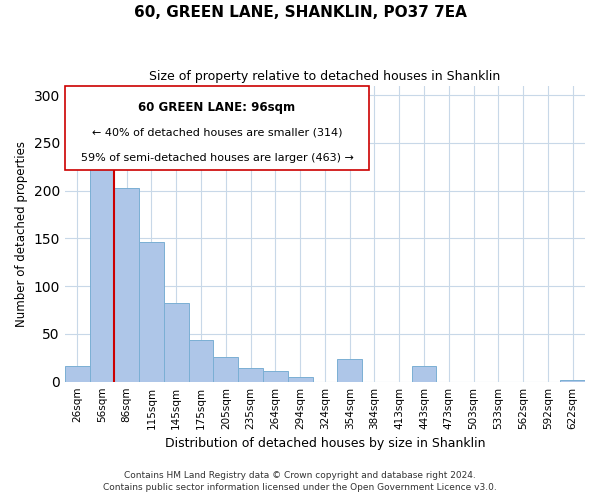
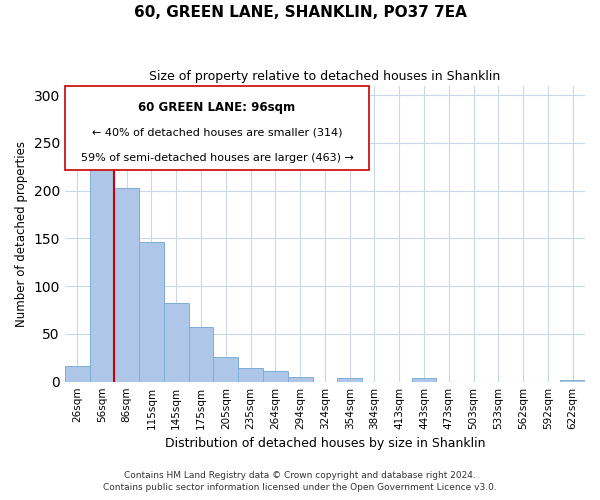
175sqm: 44 -> 57
354sqm: 24 -> 4
443sqm: 16 -> 4
